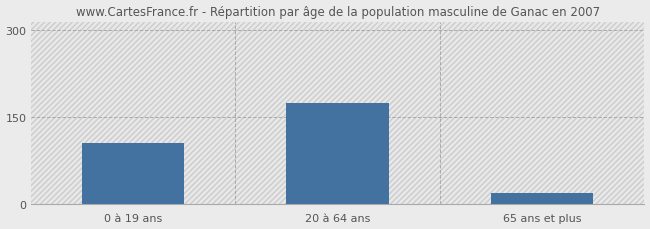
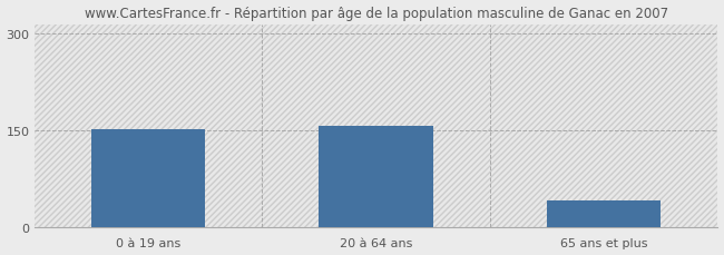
0 à 19 ans: 105 -> 152
20 à 64 ans: 175 -> 158
65 ans et plus: 20 -> 42
